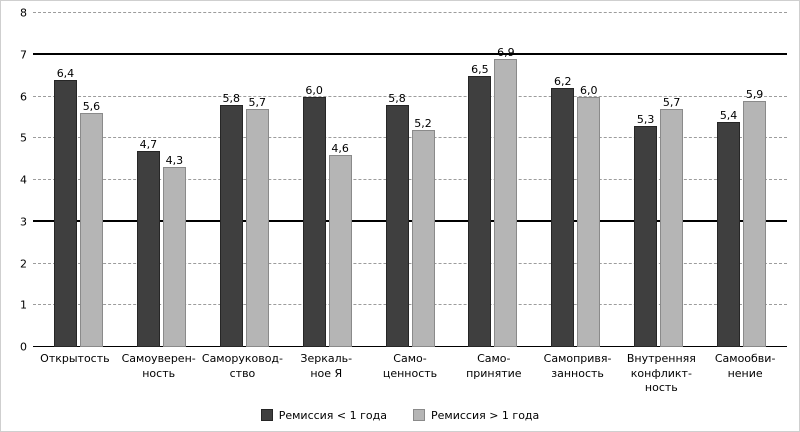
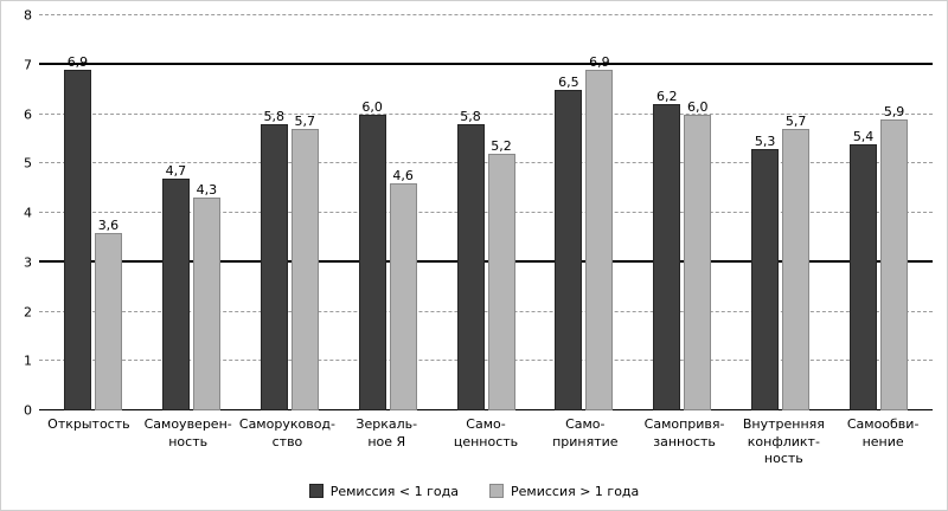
Ремиссия < 1 года/Открытость: 6,4 -> 6,9
Ремиссия > 1 года/Открытость: 5,6 -> 3,6
